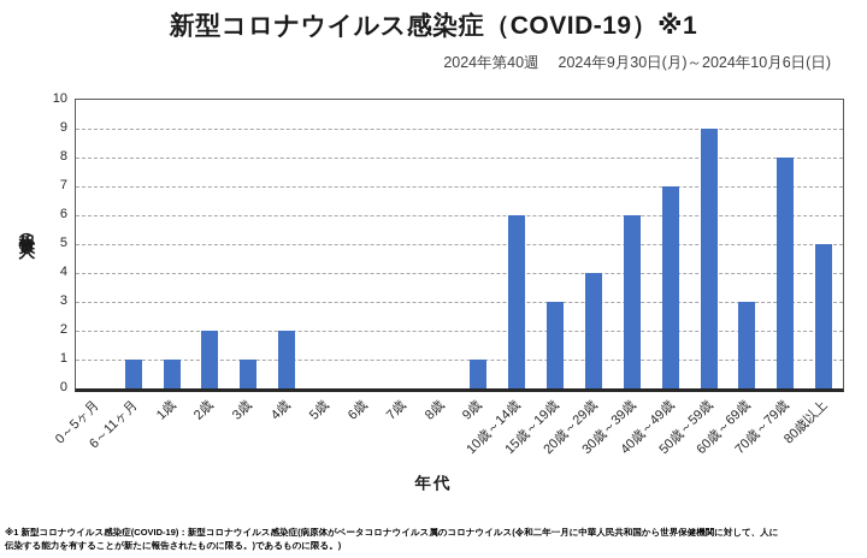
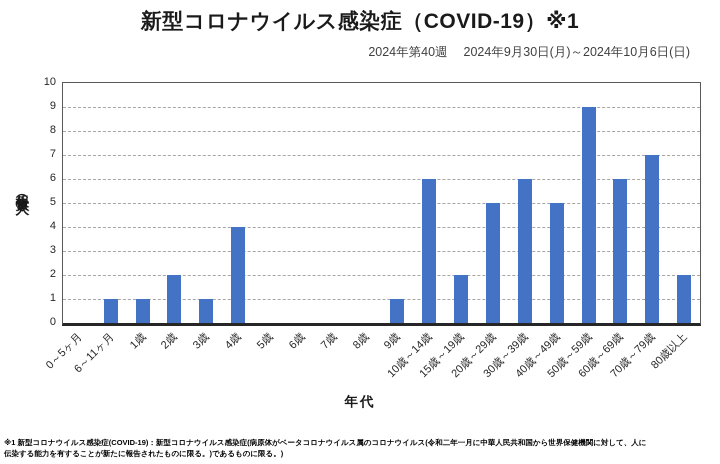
4歳: 2 -> 4
15歳～19歳: 3 -> 2
20歳～29歳: 4 -> 5
40歳～49歳: 7 -> 5
60歳～69歳: 3 -> 6
70歳～79歳: 8 -> 7
80歳以上: 5 -> 2
